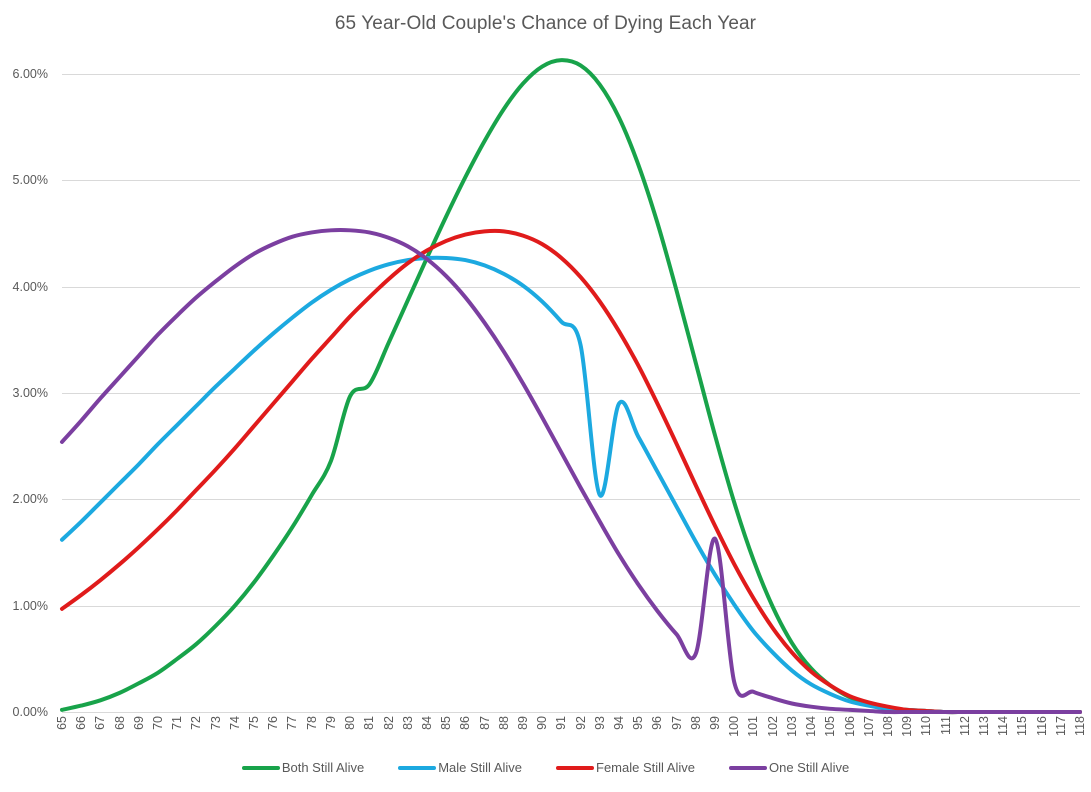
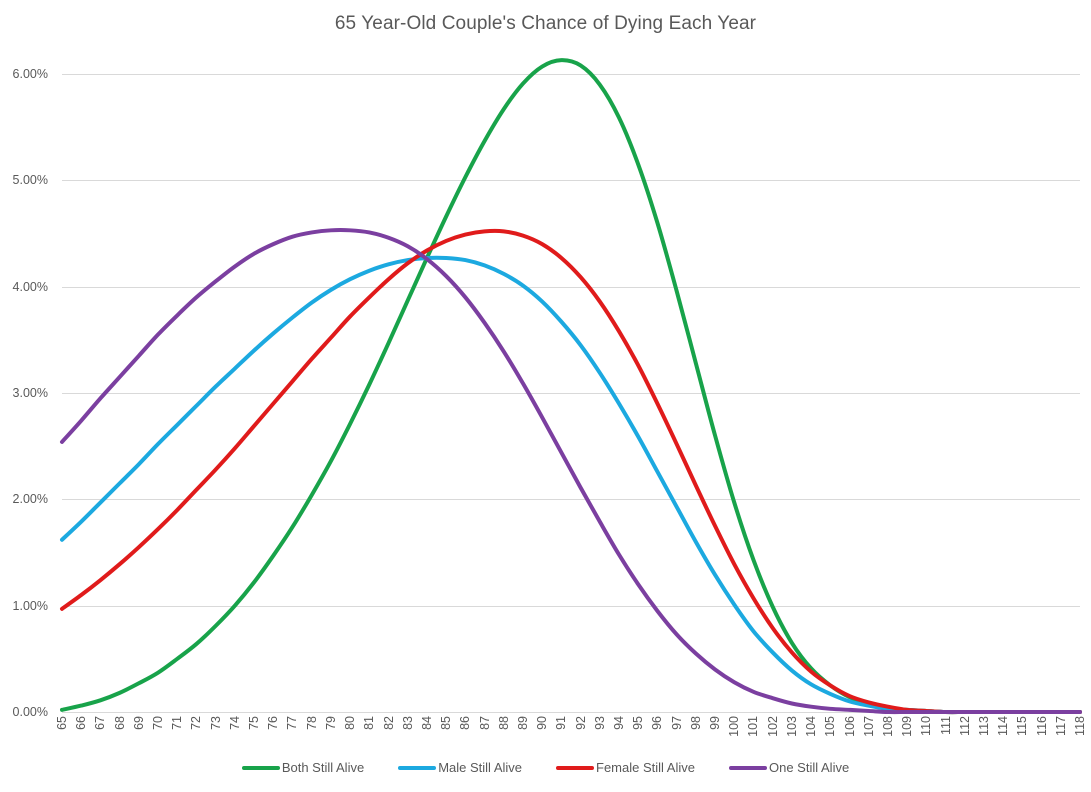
Both Still Alive/80: 2.97% -> 2.71%
Male Still Alive/93: 2.04% -> 3.19%
One Still Alive/99: 1.63% -> 0.40%
